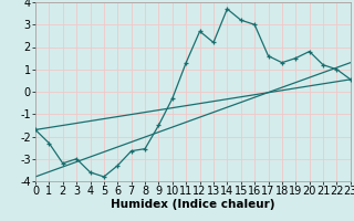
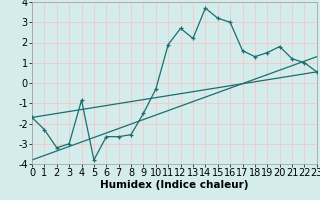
4: -3.60 -> -0.85
6: -3.30 -> -2.65
11: 1.30 -> 1.90
